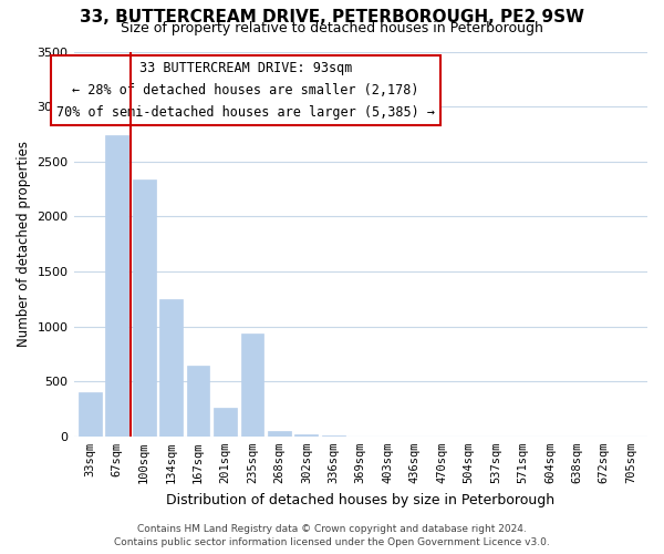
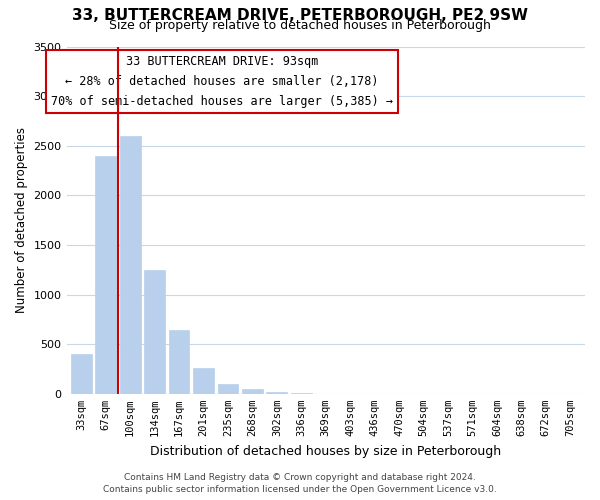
67sqm: 2740 -> 2400
100sqm: 2340 -> 2600
235sqm: 940 -> 100
